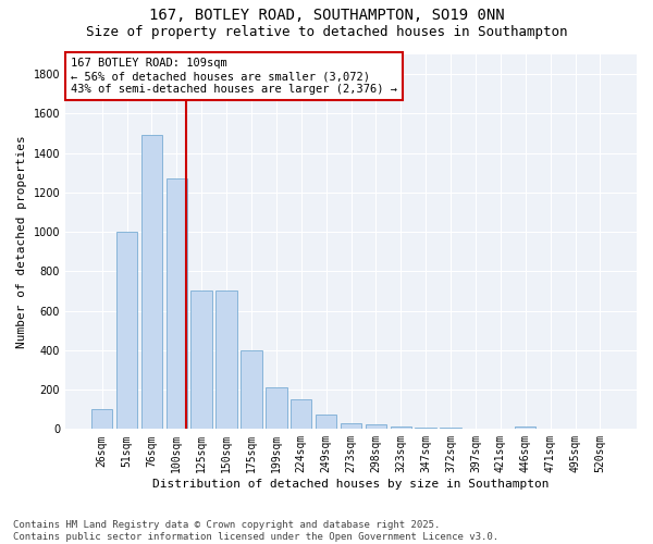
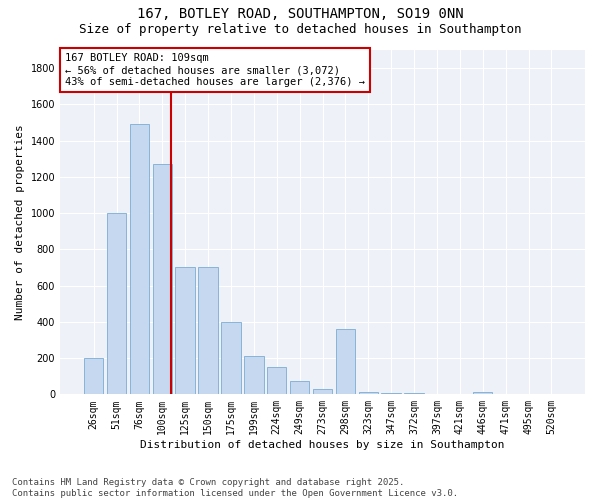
26sqm: 100 -> 200
298sqm: 20 -> 360
